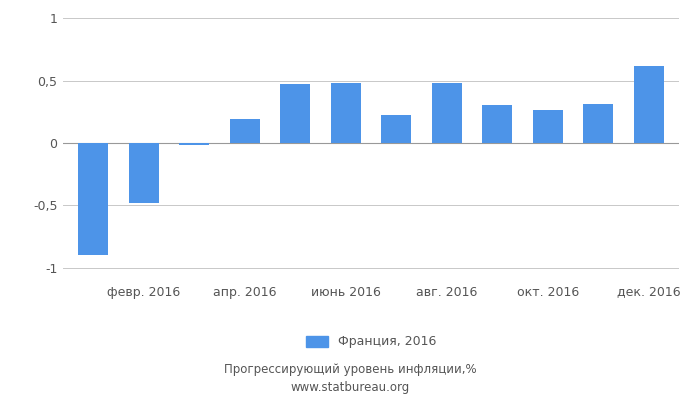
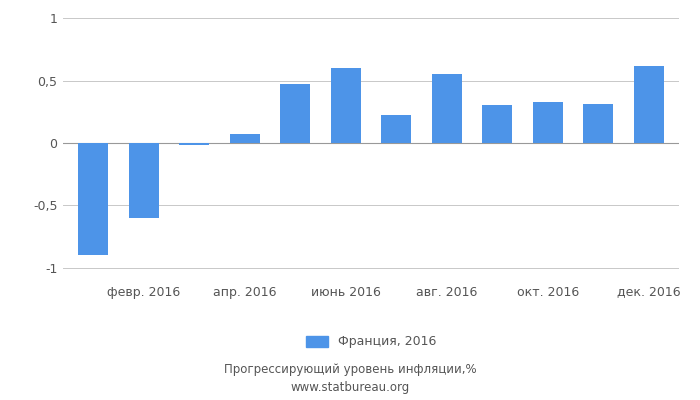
февр. 2016: -0,48 -> -0,60
апр. 2016: 0,19 -> 0,07
июнь 2016: 0,48 -> 0,60
авг. 2016: 0,48 -> 0,55
окт. 2016: 0,26 -> 0,33
